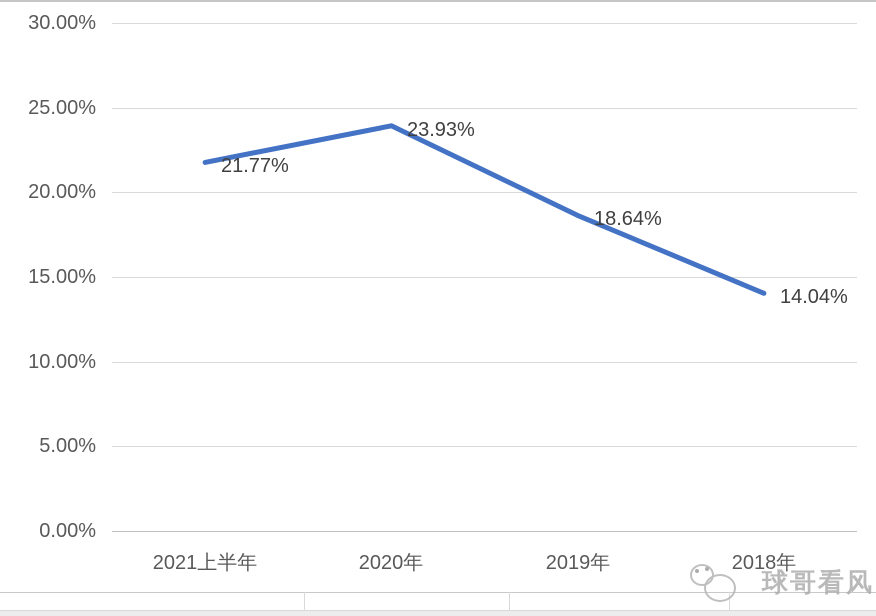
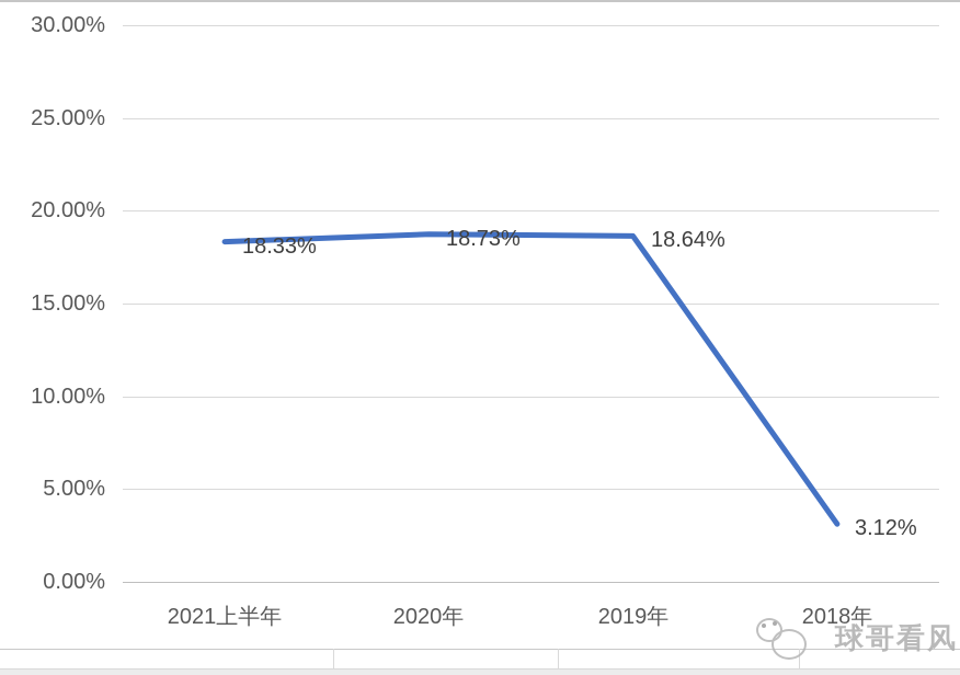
2021上半年: 21.77% -> 18.33%
2020年: 23.93% -> 18.73%
2018年: 14.04% -> 3.12%
